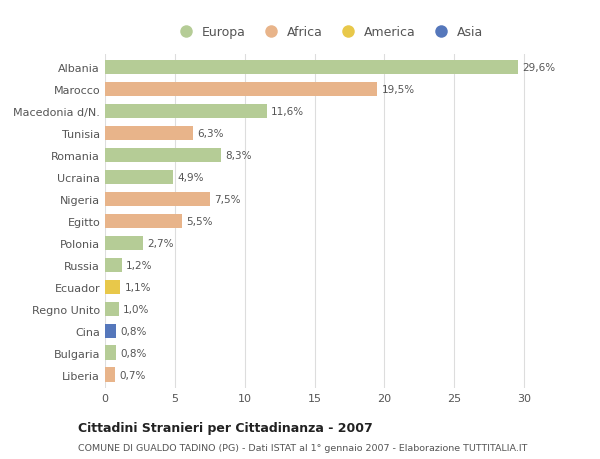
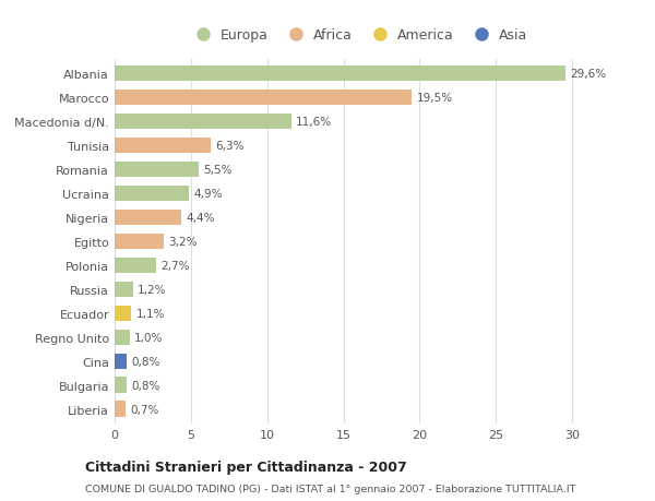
Romania: 8,3% -> 5,5%
Nigeria: 7,5% -> 4,4%
Egitto: 5,5% -> 3,2%
